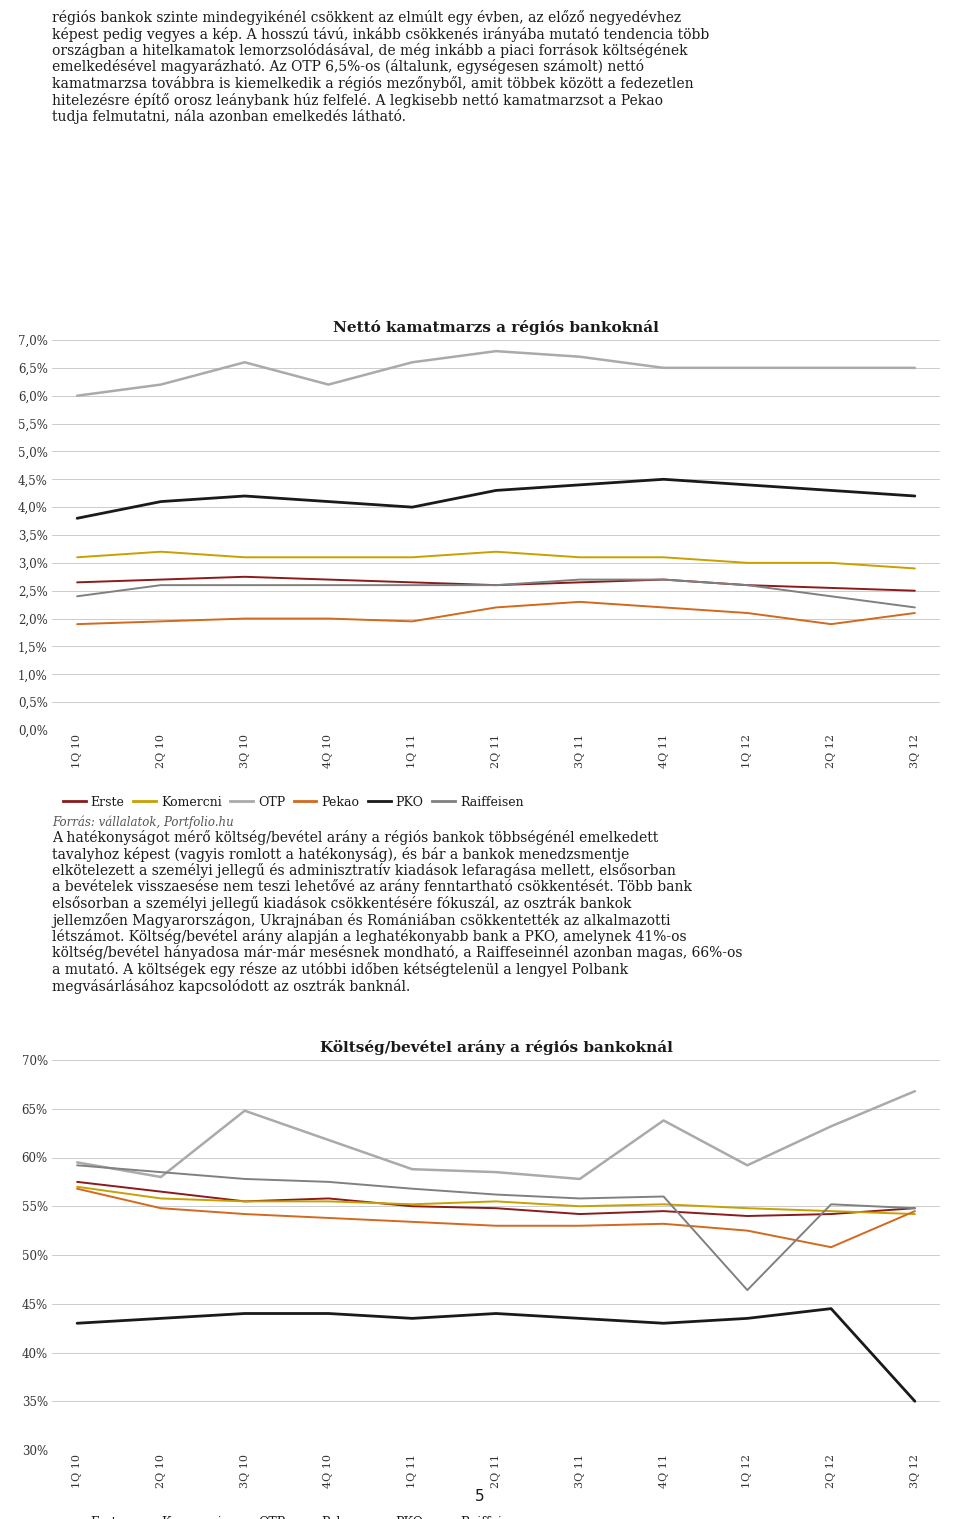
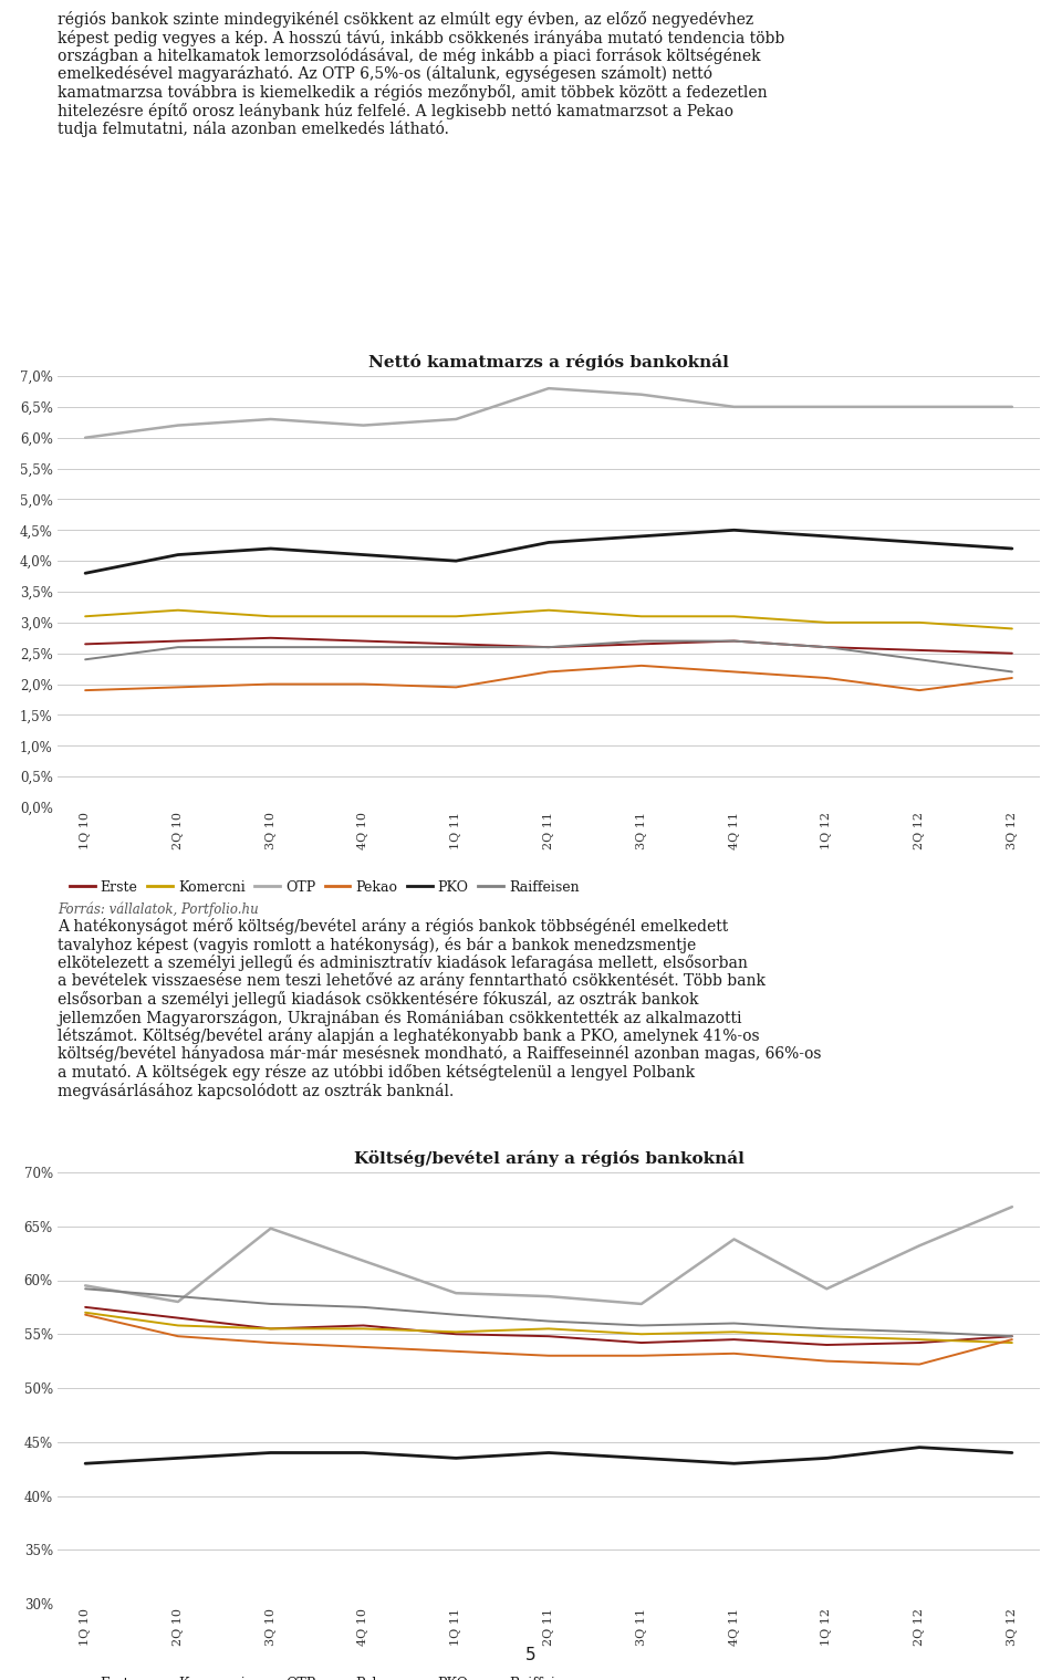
Nettó kamatmarzs a régiós bankoknál/OTP/3Q 10: 6,6% -> 6,3%
Nettó kamatmarzs a régiós bankoknál/OTP/1Q 11: 6,6% -> 6,3%
Költség/bevétel arány a régiós bankoknál/Raiffeisen/1Q 12: 46.4% -> 55.5%
Költség/bevétel arány a régiós bankoknál/Pekao/2Q 12: 50.8% -> 52.2%
Költség/bevétel arány a régiós bankoknál/PKO/3Q 12: 35.0% -> 44.0%
